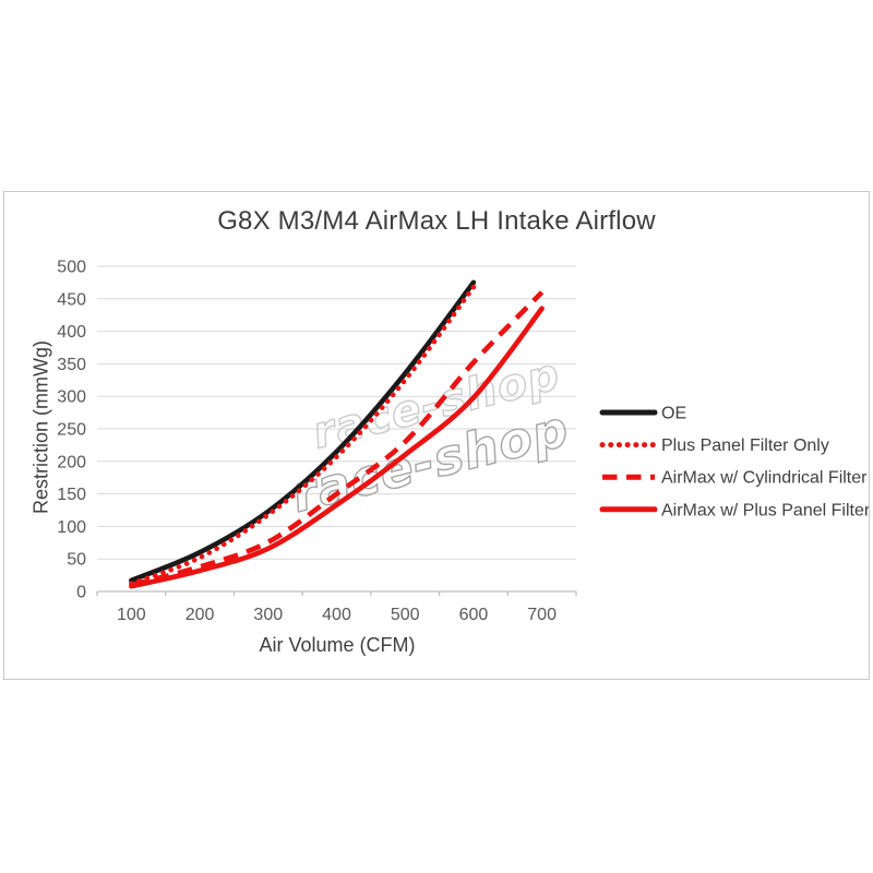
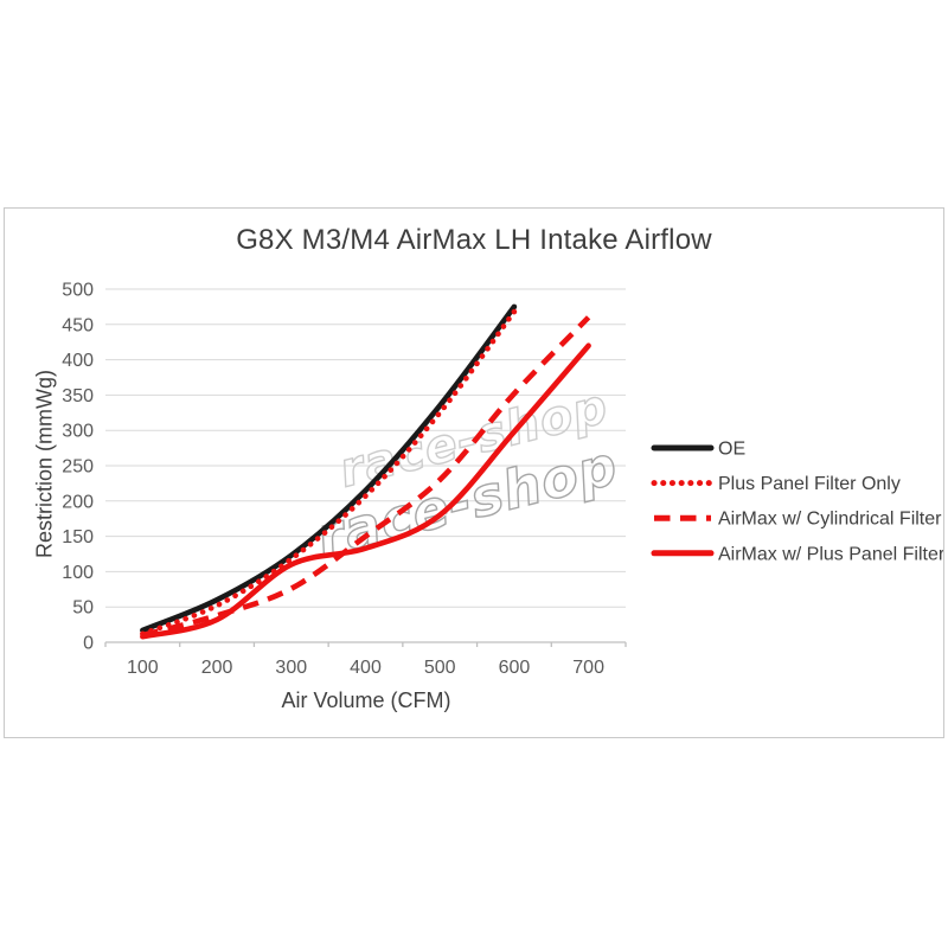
AirMax w/ Plus Panel Filter/300: 70 -> 110
AirMax w/ Plus Panel Filter/500: 210 -> 180
AirMax w/ Plus Panel Filter/700: 440 -> 420
